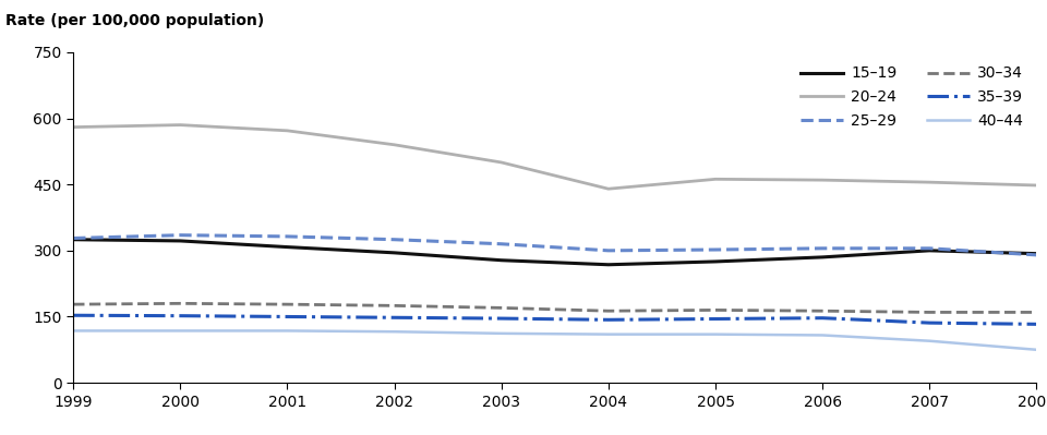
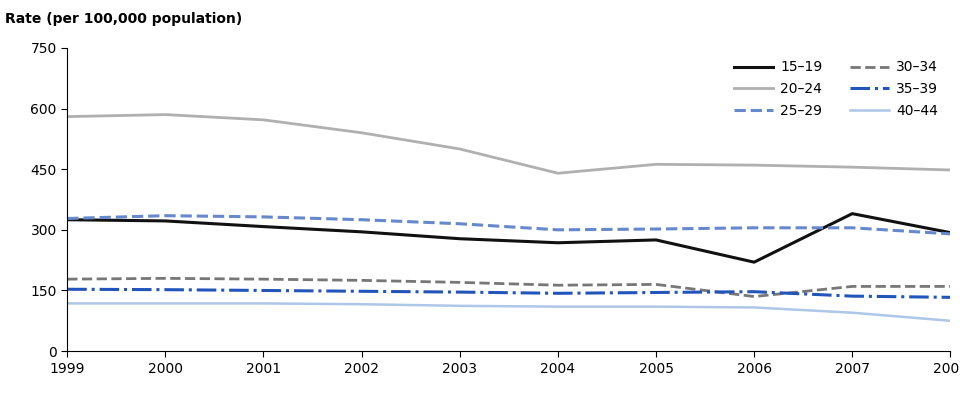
15–19/2006: 285 -> 220
30–34/2006: 163 -> 135
15–19/2007: 300 -> 340
